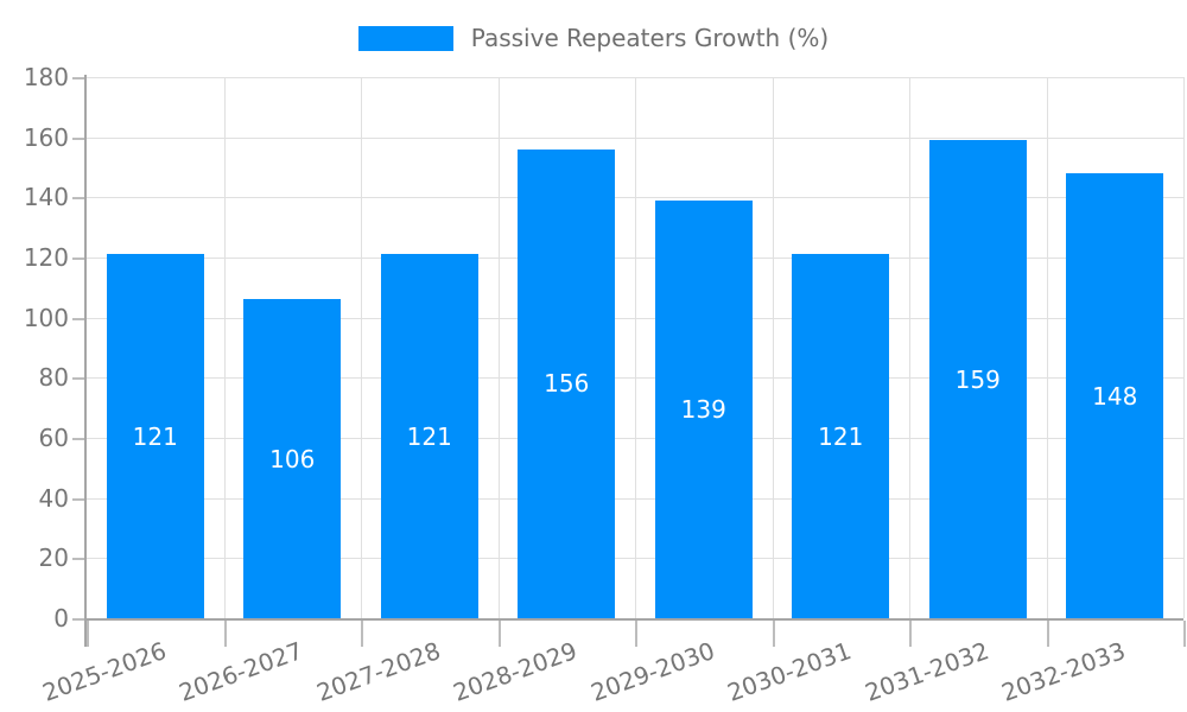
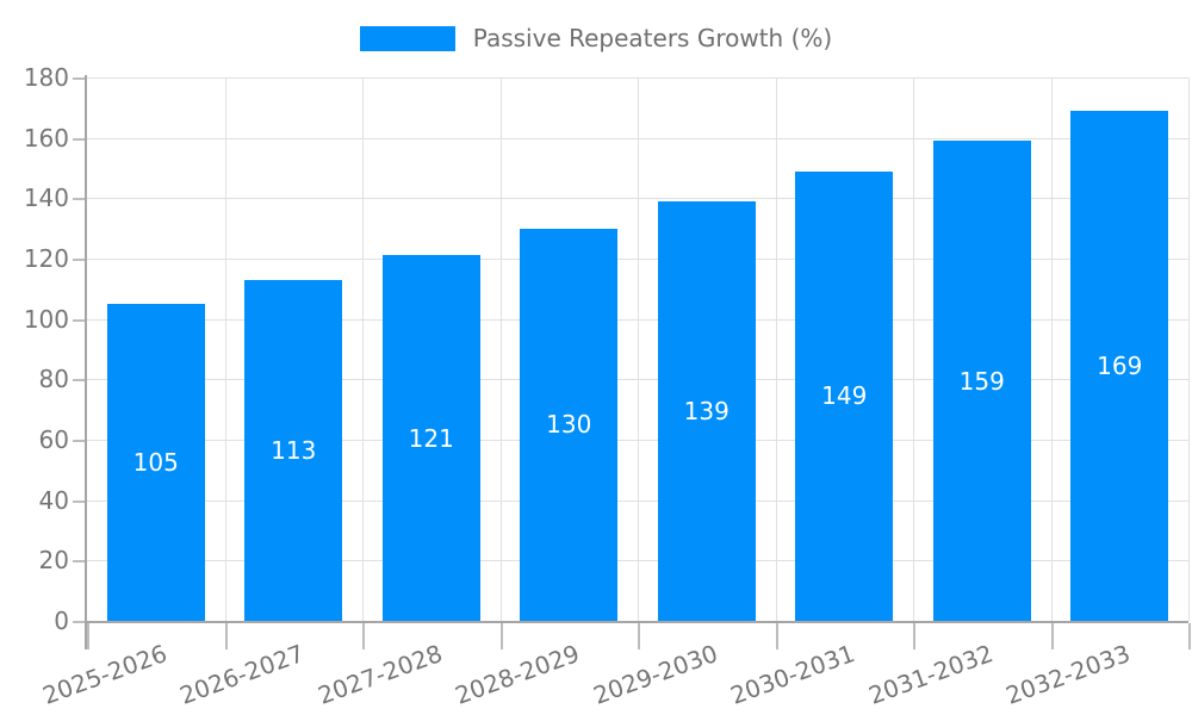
2025-2026: 121 -> 105
2026-2027: 106 -> 113
2028-2029: 156 -> 130
2030-2031: 121 -> 149
2032-2033: 148 -> 169
